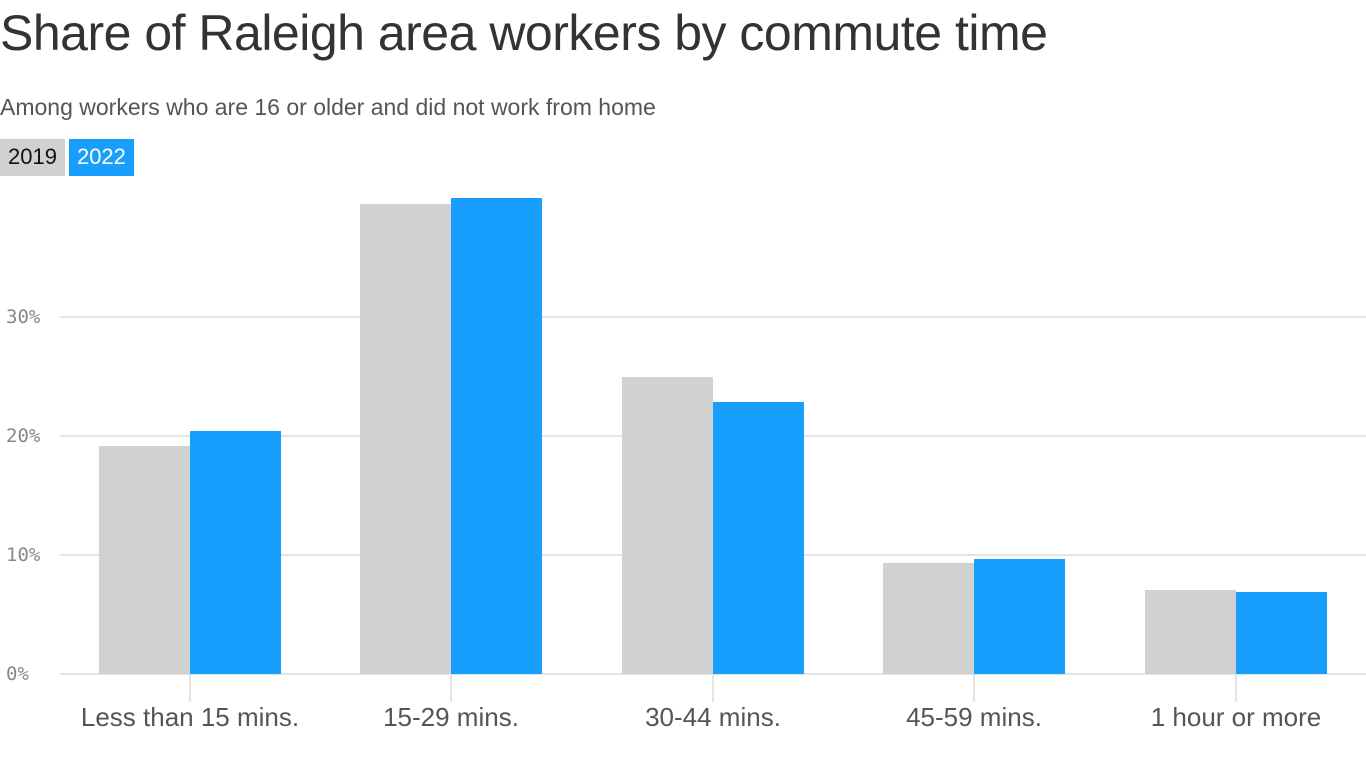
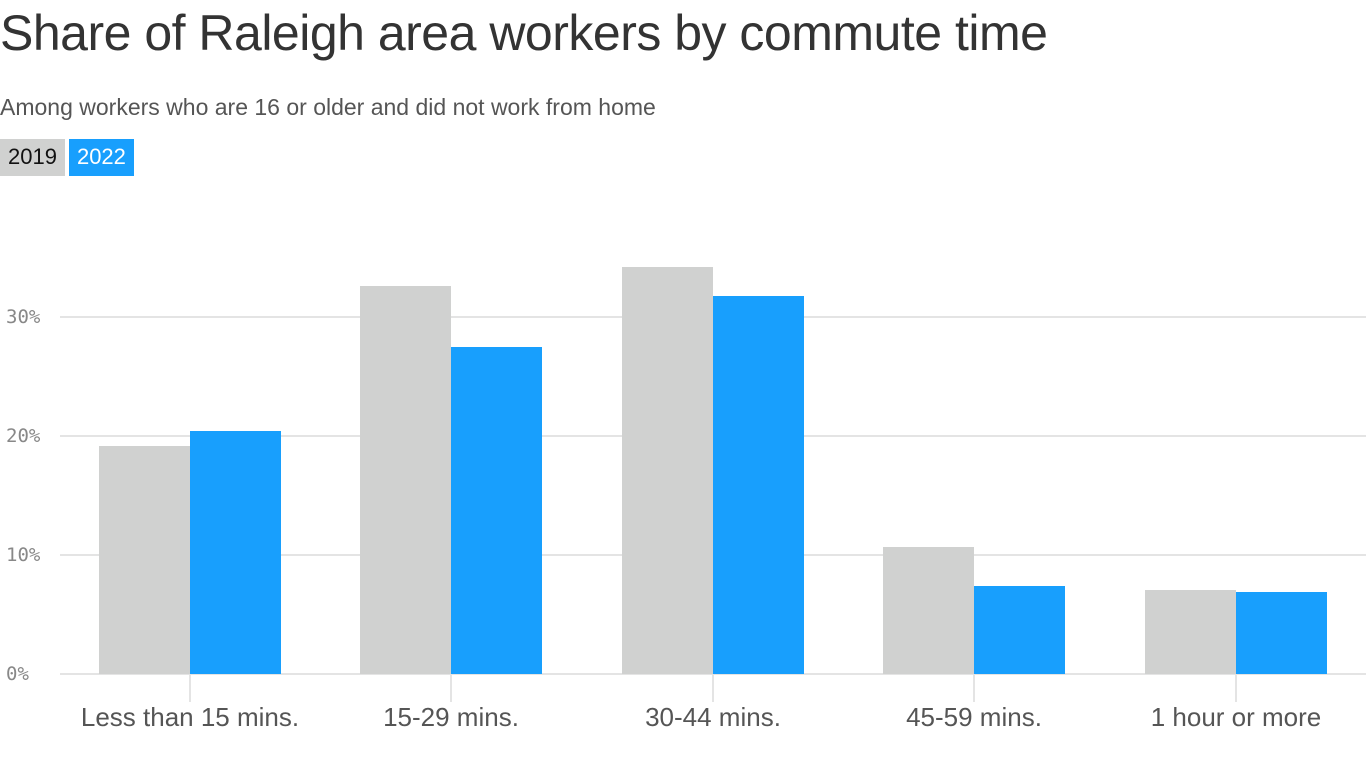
2019/15-29 mins.: 39.5% -> 32.6%
2022/15-29 mins.: 40.0% -> 27.5%
2019/30-44 mins.: 25.0% -> 34.2%
2022/30-44 mins.: 22.9% -> 31.8%
2019/45-59 mins.: 9.3% -> 10.7%
2022/45-59 mins.: 9.7% -> 7.4%
